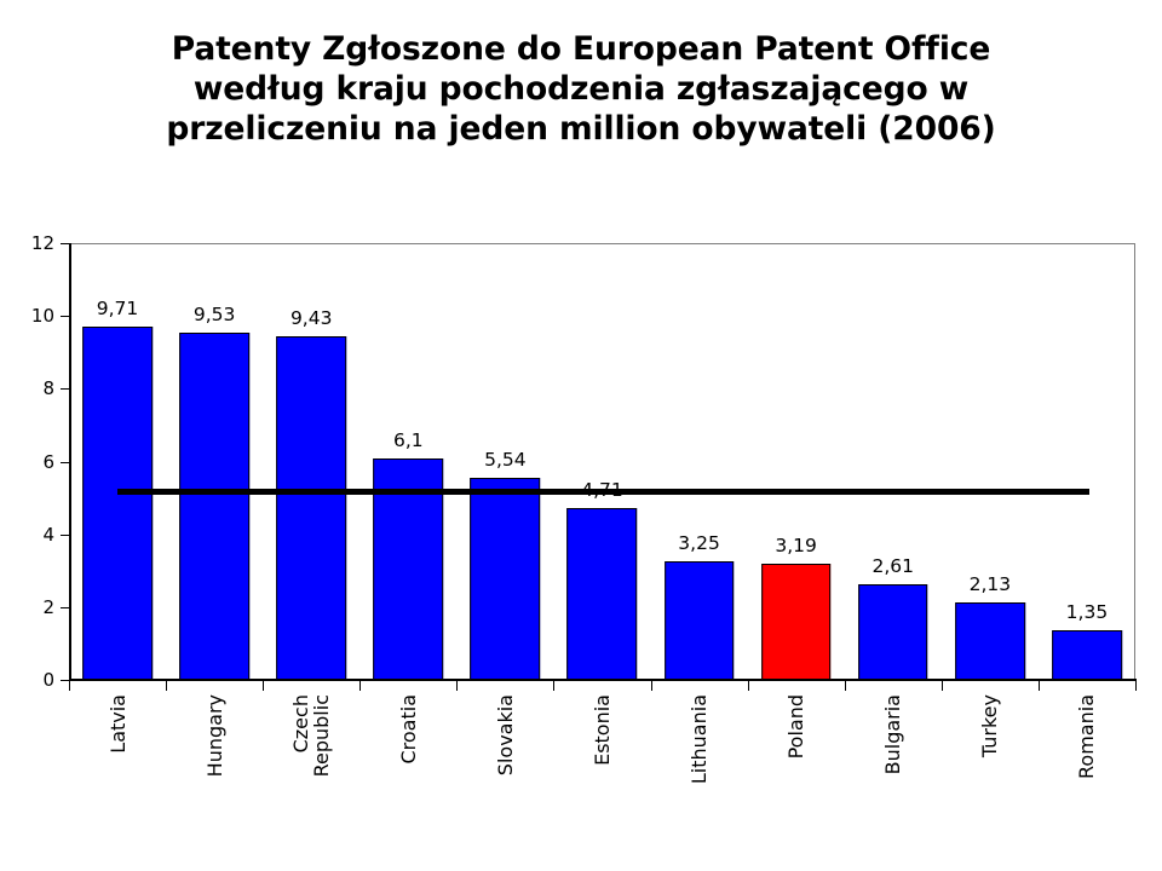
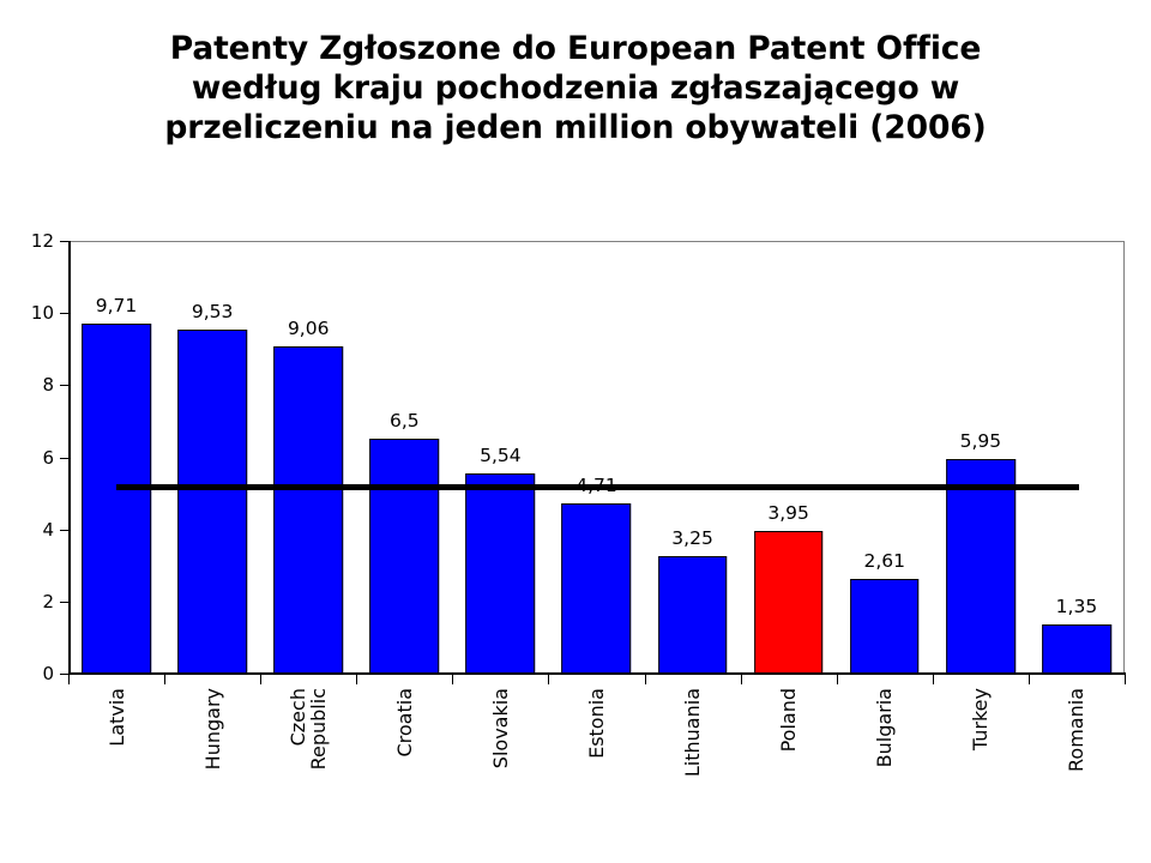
Czech Republic: 9,43 -> 9,06
Croatia: 6,1 -> 6,5
Poland: 3,19 -> 3,95
Turkey: 2,13 -> 5,95
